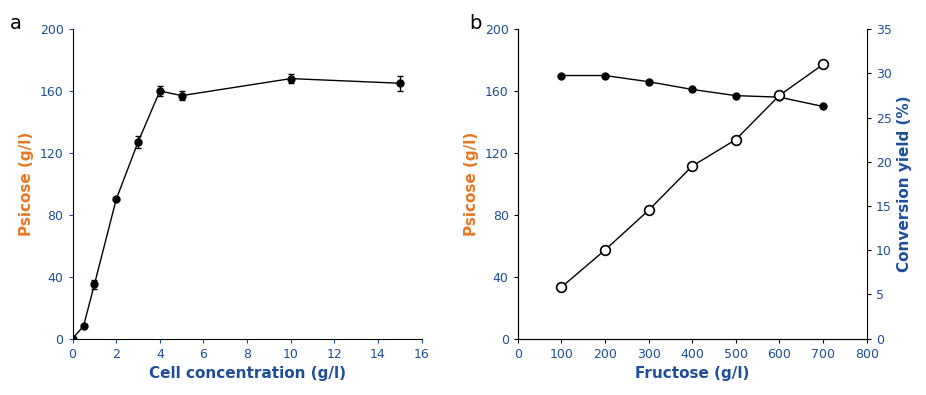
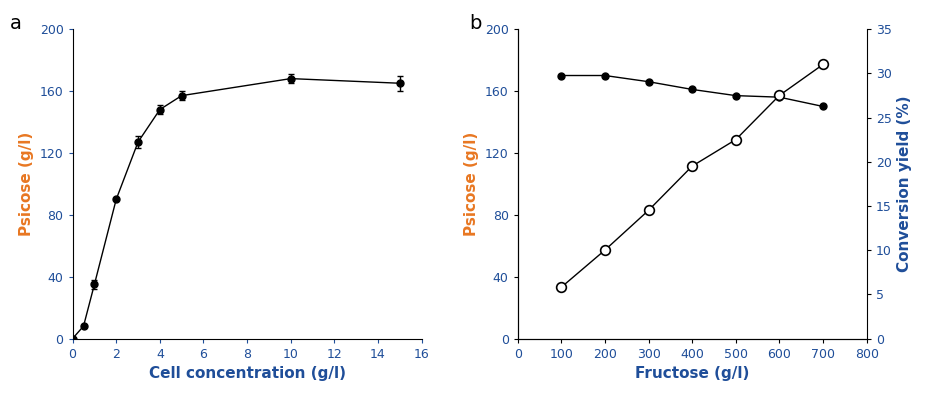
4: 160 -> 148
